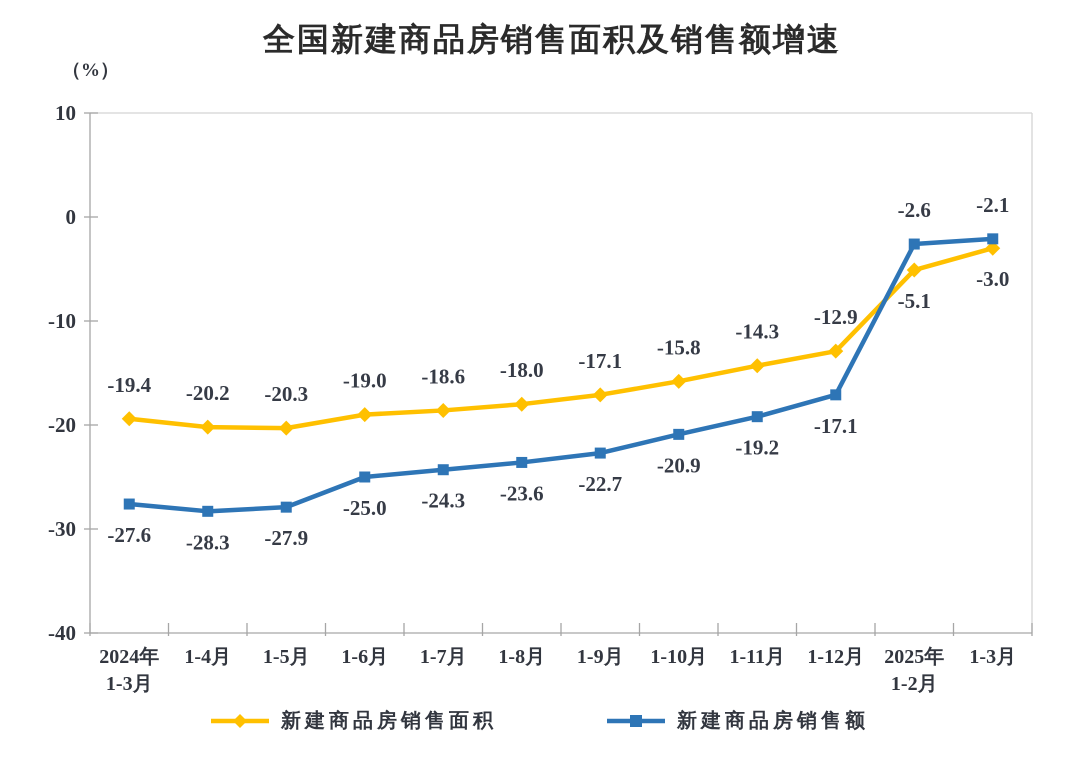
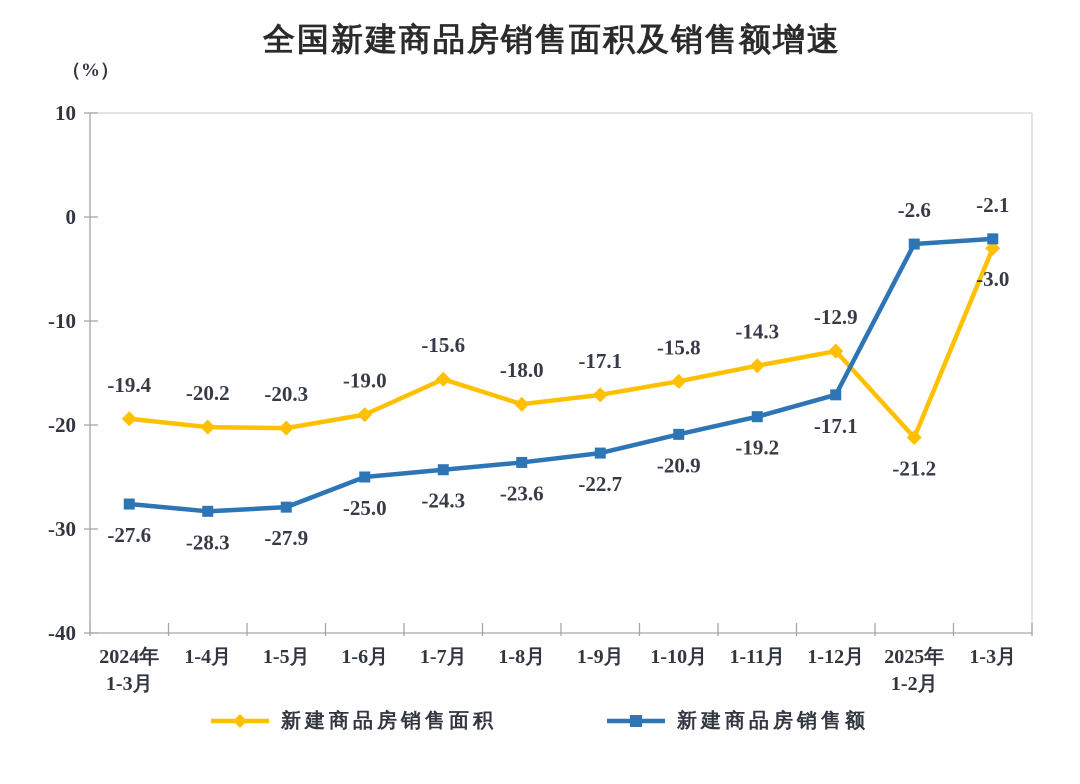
新建商品房销售面积/1-7月: -18.6 -> -15.6
新建商品房销售面积/2025年 1-2月: -5.1 -> -21.2
